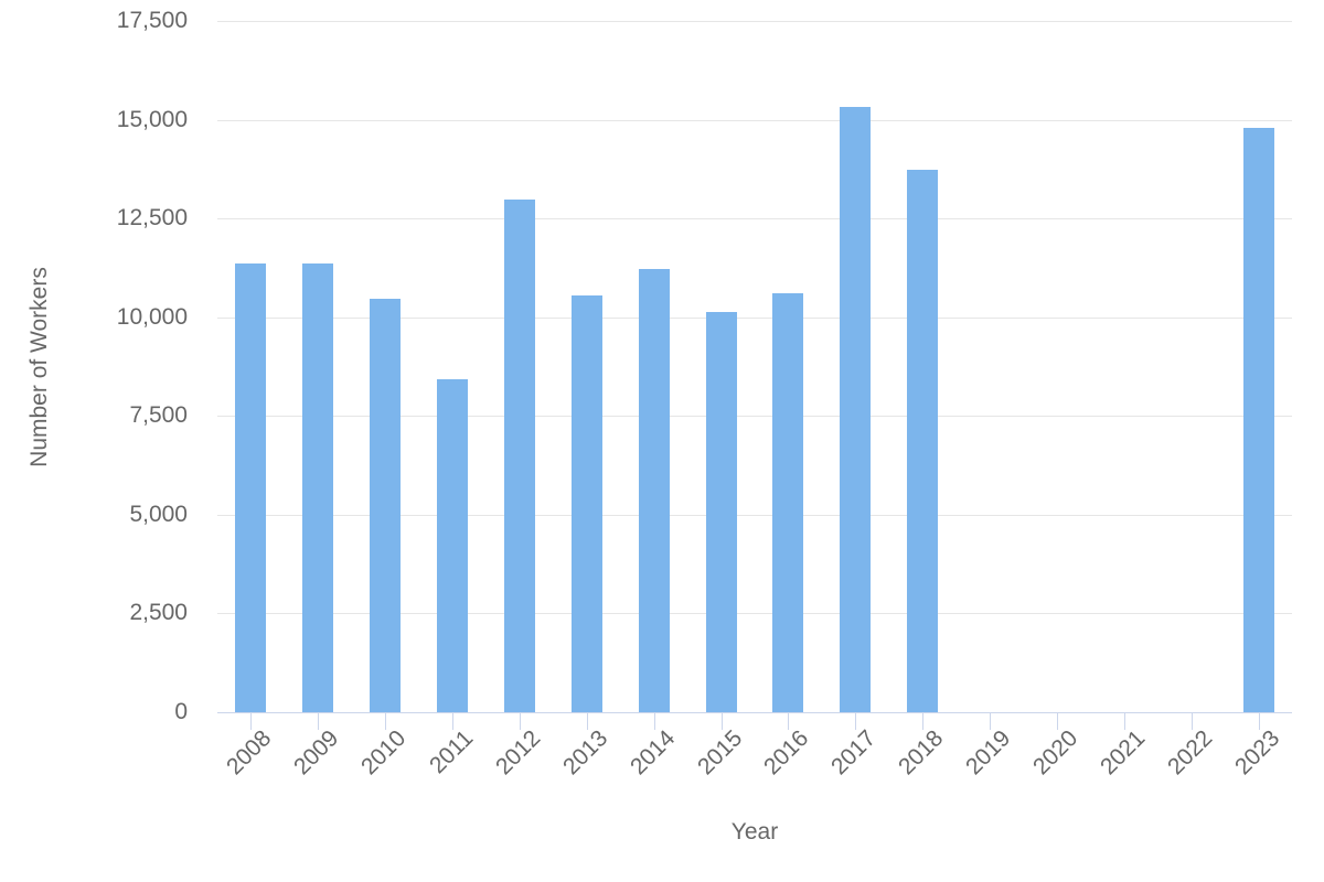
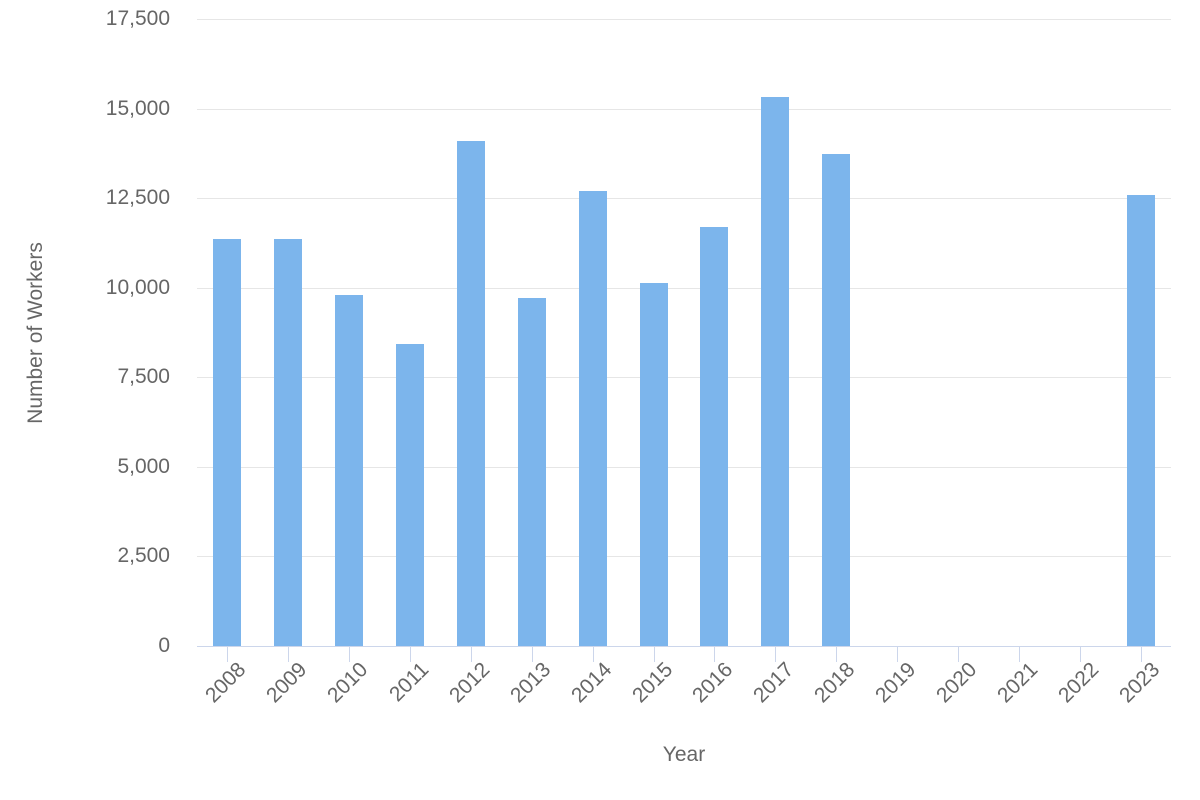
2010: 10500 -> 9800
2012: 13000 -> 14100
2013: 10600 -> 9700
2014: 11200 -> 12700
2016: 10600 -> 11700
2023: 14800 -> 12600
